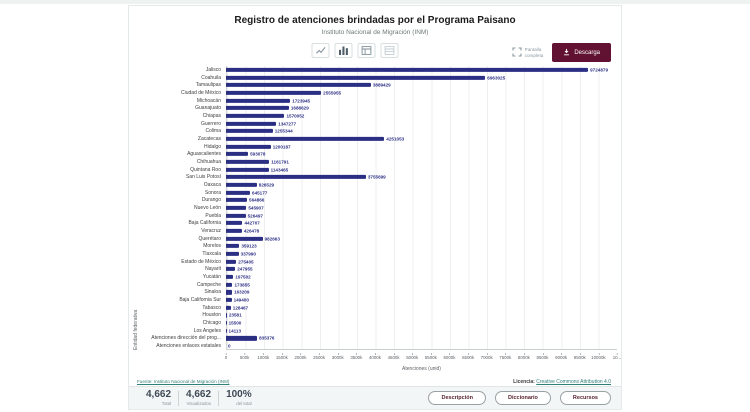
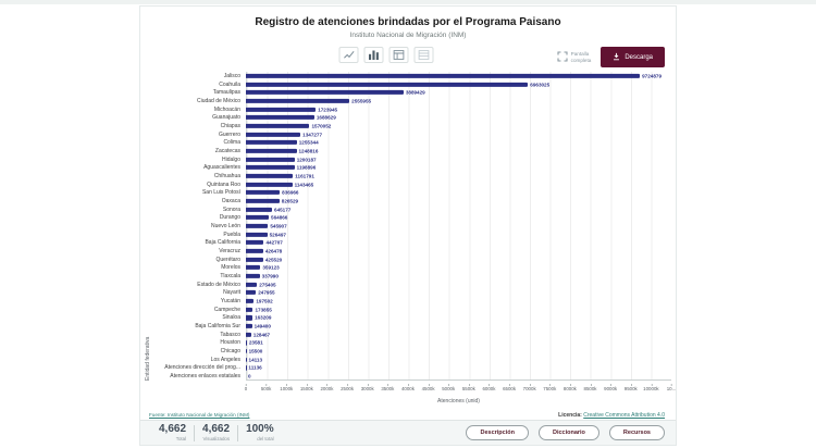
Zacatecas: 4251053 -> 1248816
Aguascalientes: 593078 -> 1198896
San Luis Potosí: 3755699 -> 836966
Querétaro: 982663 -> 425520
Atenciones dirección del prog...: 835376 -> 11136
